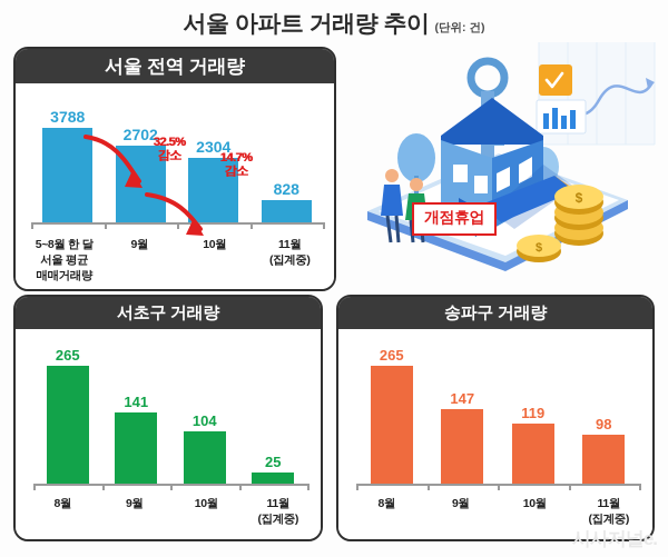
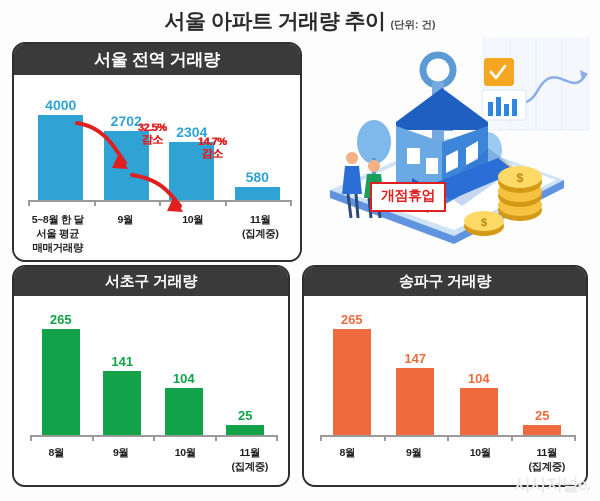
서울 전역 거래량/5~8월 한 달 서울 평균 매매거래량: 3788 -> 4000
서울 전역 거래량/11월 (집계중): 828 -> 580
송파구 거래량/10월: 119 -> 104
송파구 거래량/11월 (집계중): 98 -> 25
